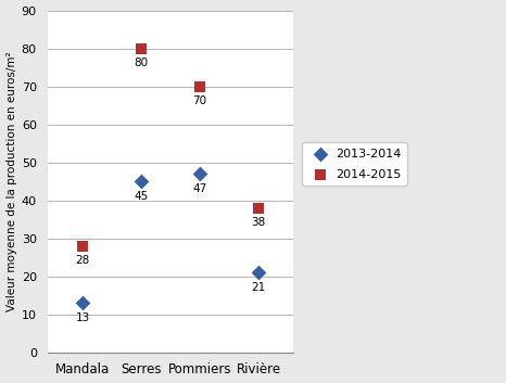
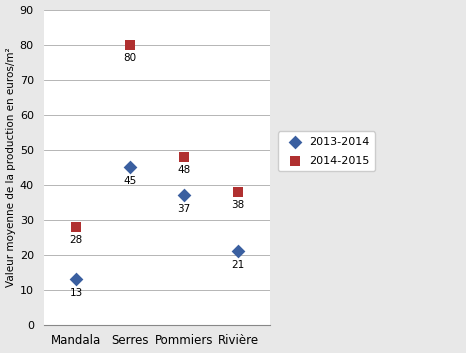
2013-2014/Pommiers: 47 -> 37
2014-2015/Pommiers: 70 -> 48
